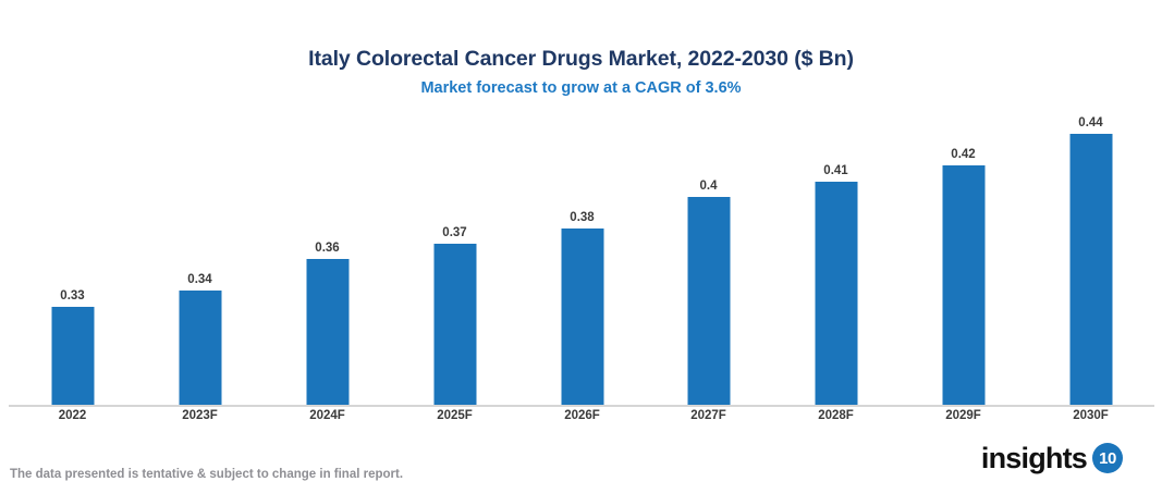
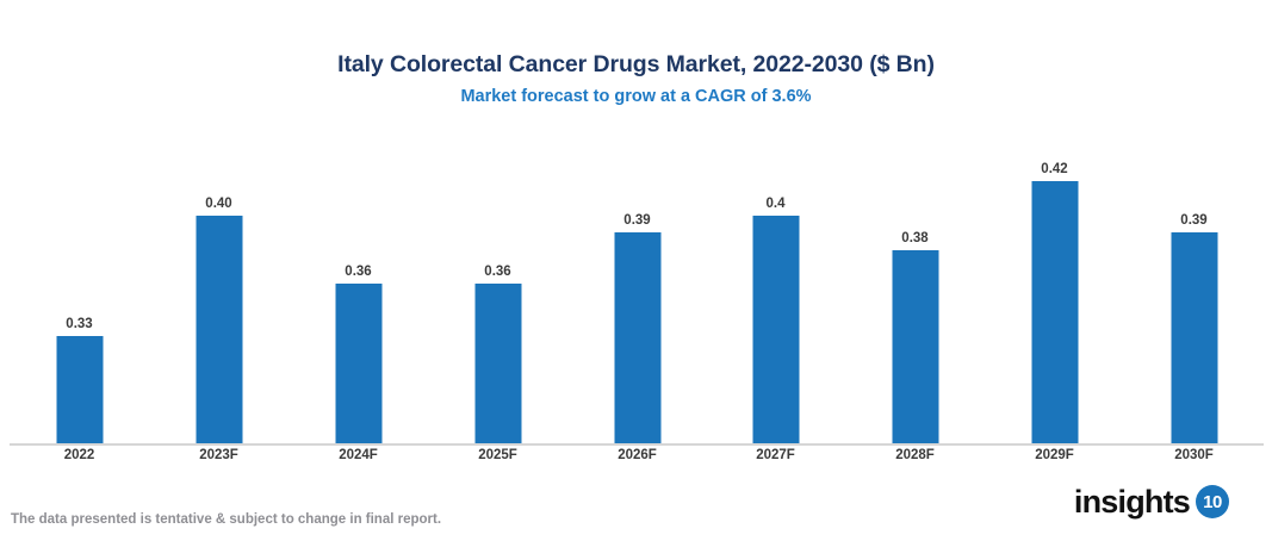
2023F: 0.34 -> 0.40
2025F: 0.37 -> 0.36
2026F: 0.38 -> 0.39
2028F: 0.41 -> 0.38
2030F: 0.44 -> 0.39
